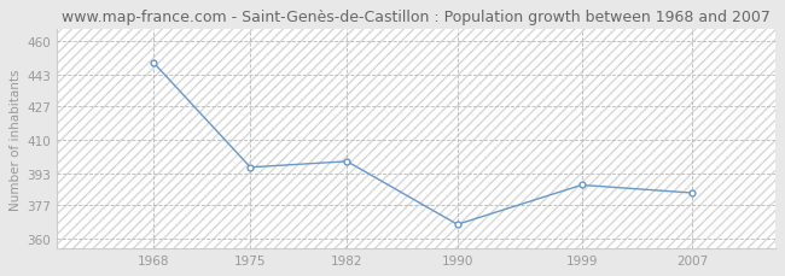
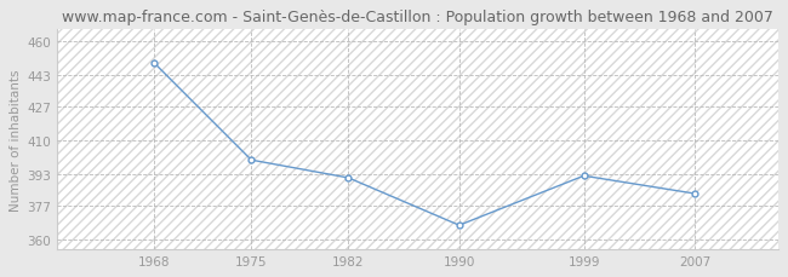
1975: 396 -> 400
1982: 399 -> 391
1999: 387 -> 392
